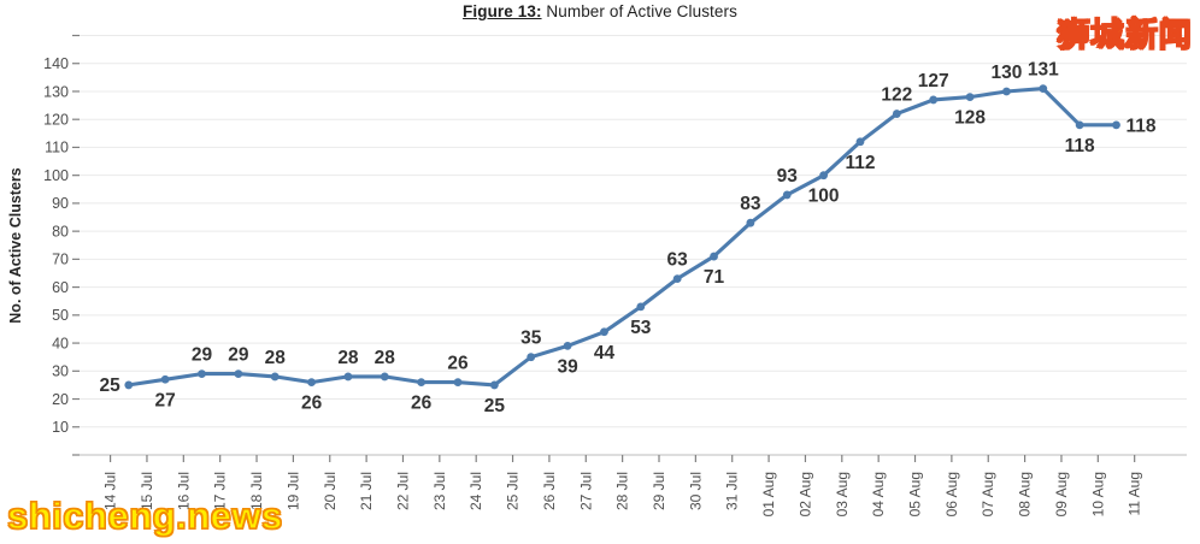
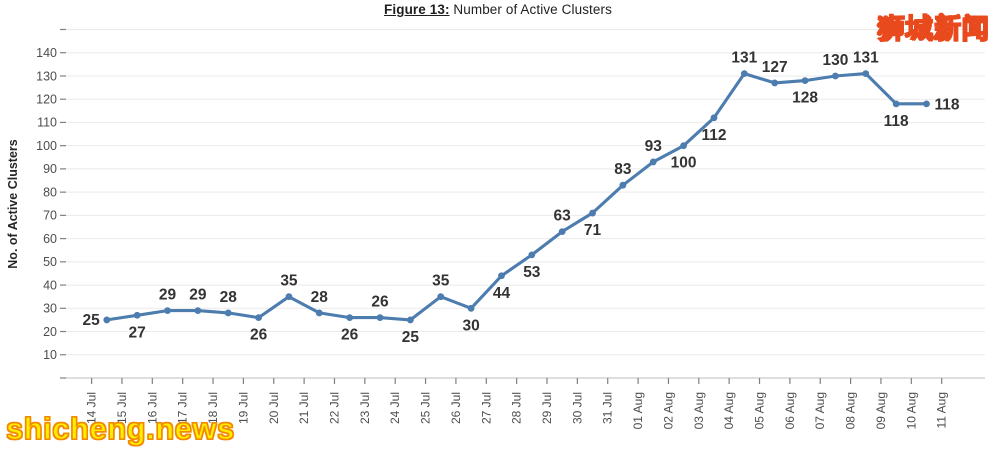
20 Jul: 28 -> 35
26 Jul: 39 -> 30
04 Aug: 122 -> 131
